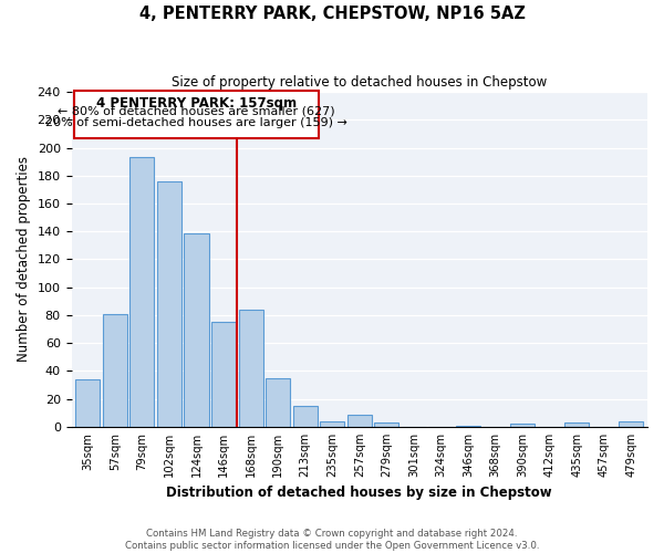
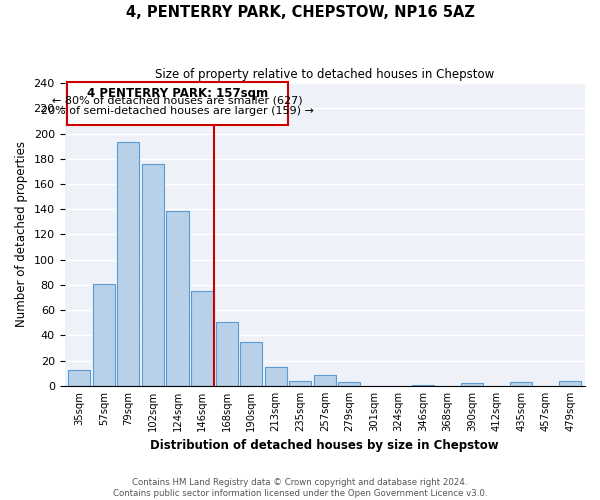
35sqm: 34 -> 13
168sqm: 84 -> 51
